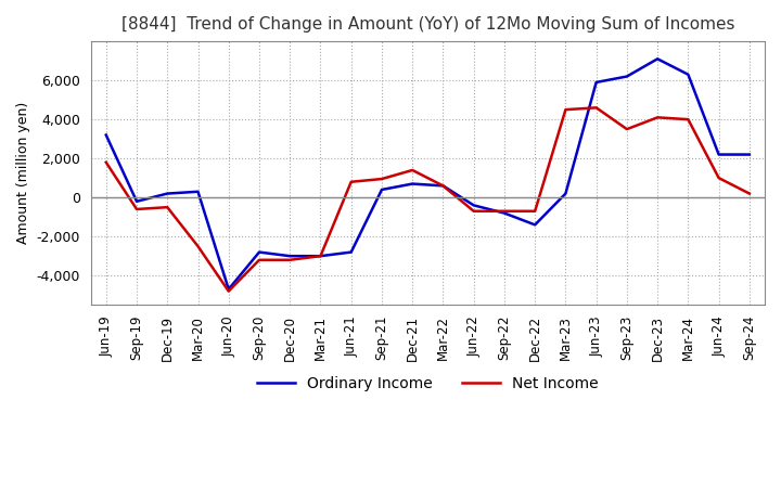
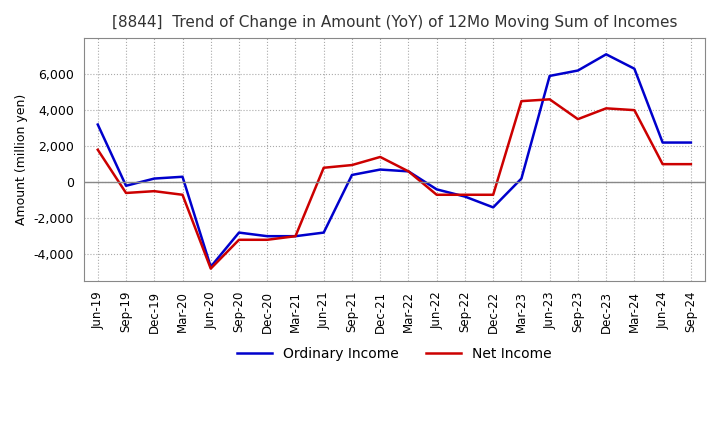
Net Income/Mar-20: -2,500 -> -700
Net Income/Sep-24: 200 -> 1,000
